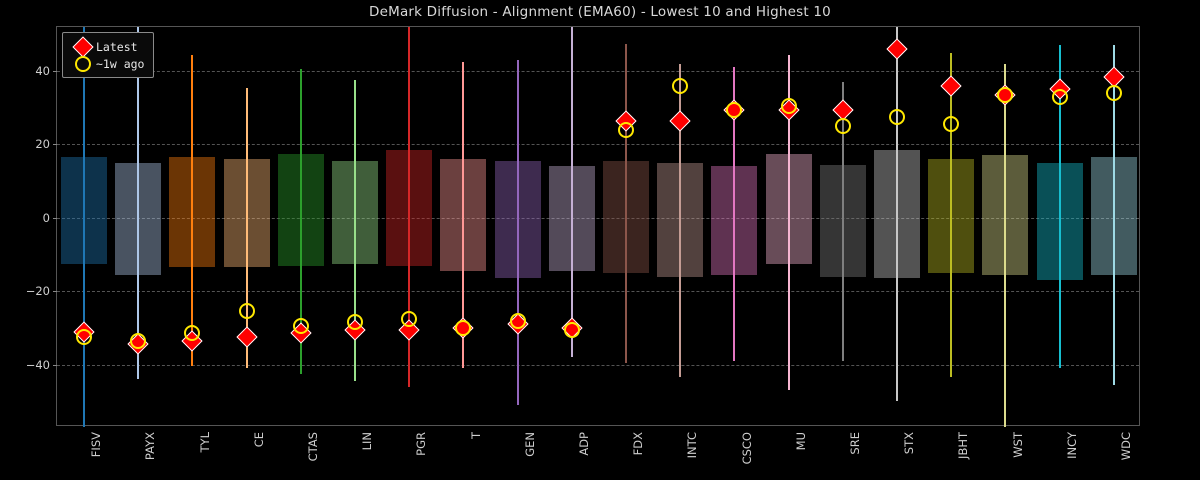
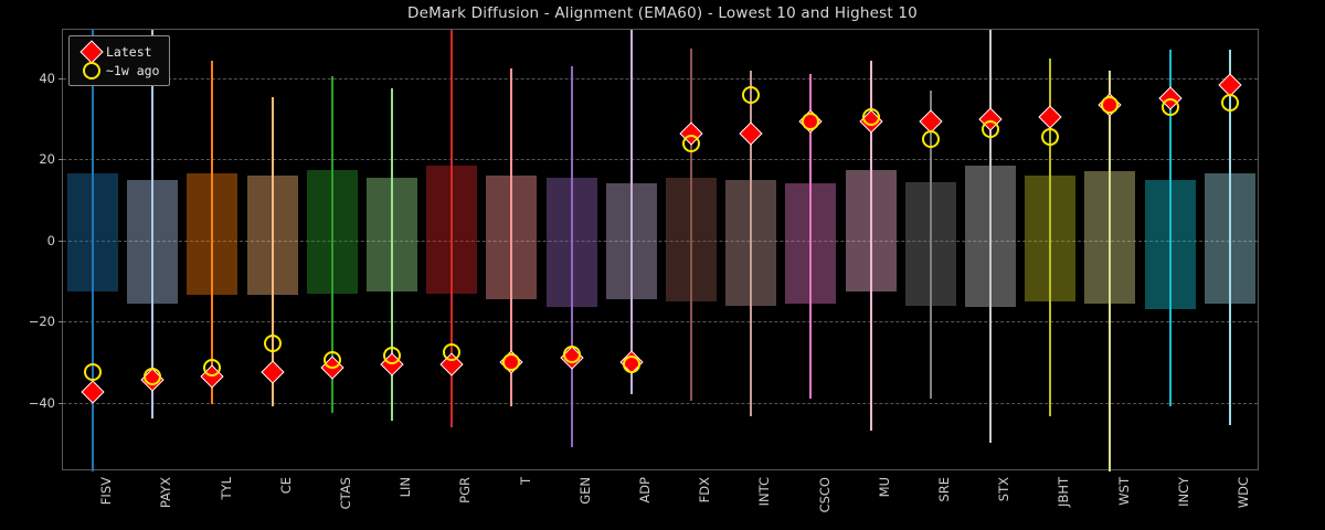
Latest/FISV: -31 -> -38
Latest/STX: 46 -> 30
Latest/JBHT: 36 -> 30
